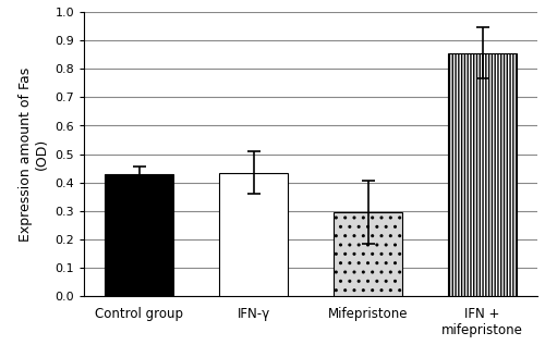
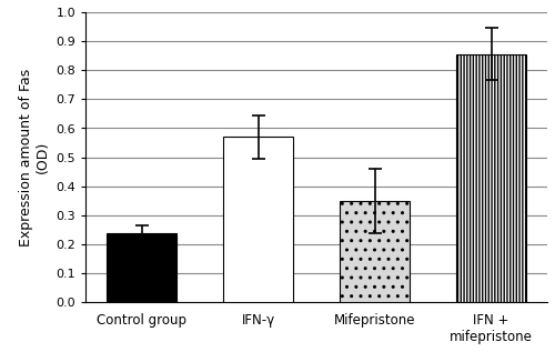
Control group: 0.430 -> 0.240
IFN-γ: 0.435 -> 0.570
Mifepristone: 0.295 -> 0.350
